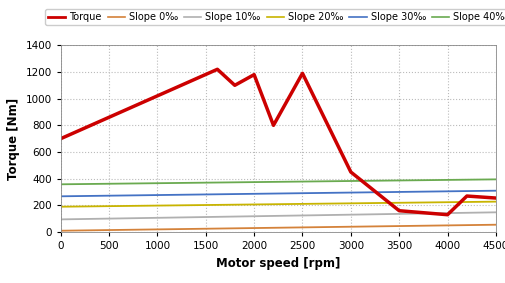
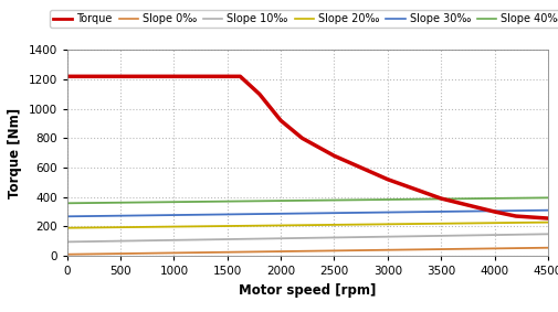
0: 700 -> 1220
2000: 1180 -> 920
2500: 1190 -> 680
3000: 450 -> 520
3500: 160 -> 390
4000: 130 -> 300
